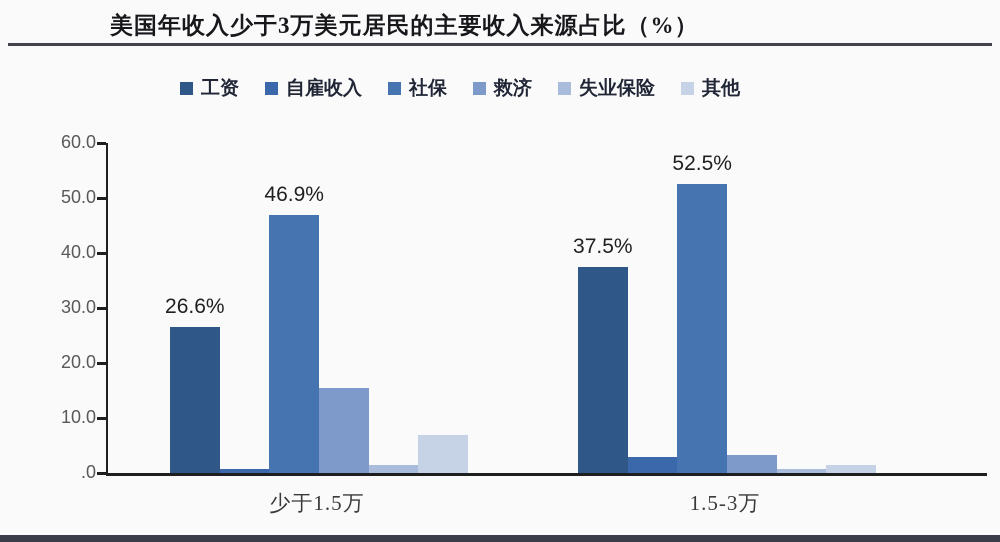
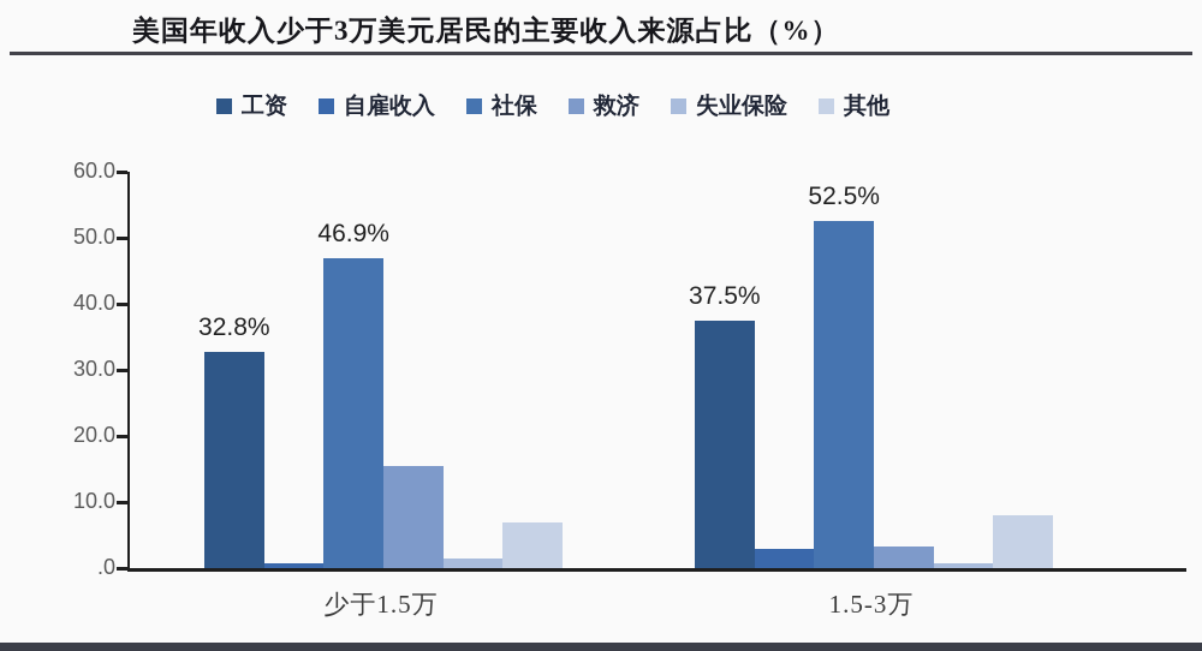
工资/少于1.5万: 26.6% -> 32.8%
其他/1.5-3万: 1 -> 8
